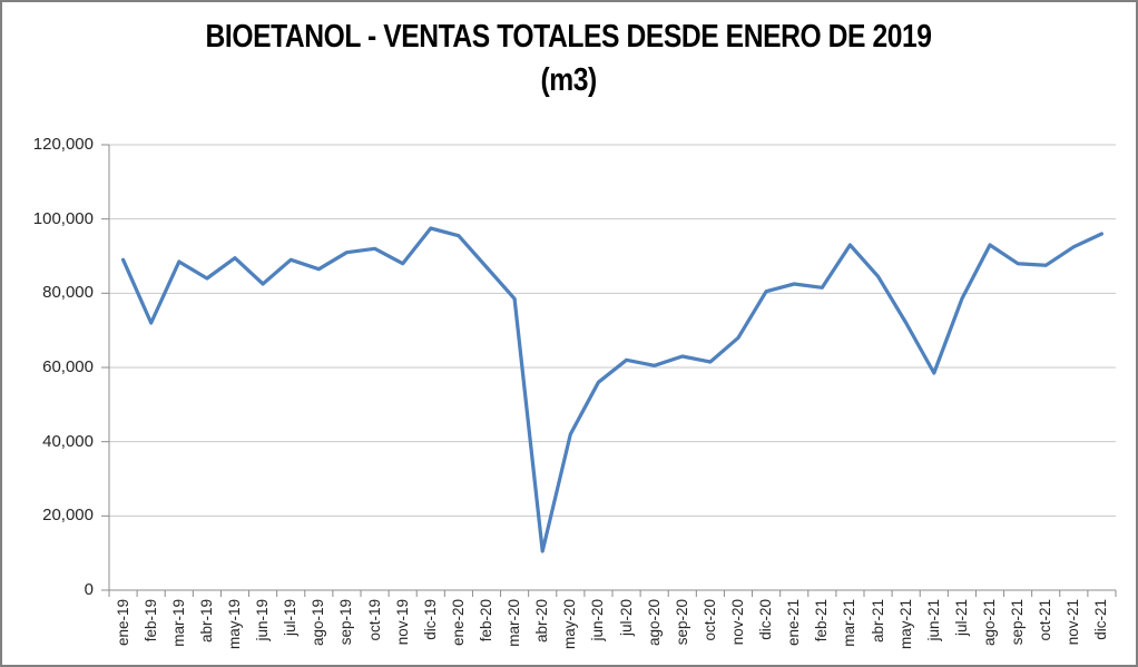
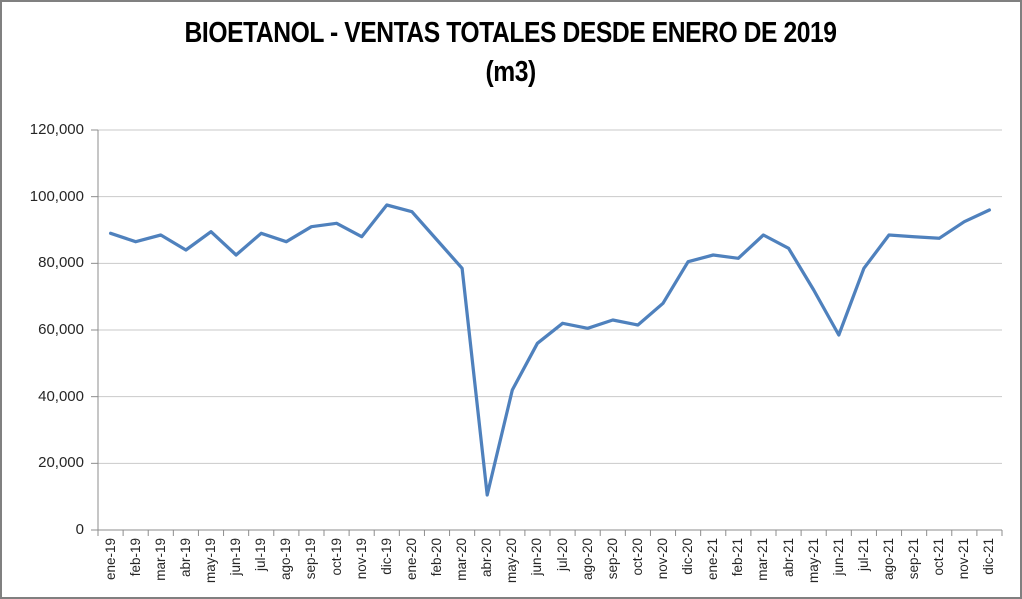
feb-19: 72000 -> 86000
mar-21: 93000 -> 88000
ago-21: 93000 -> 88000
